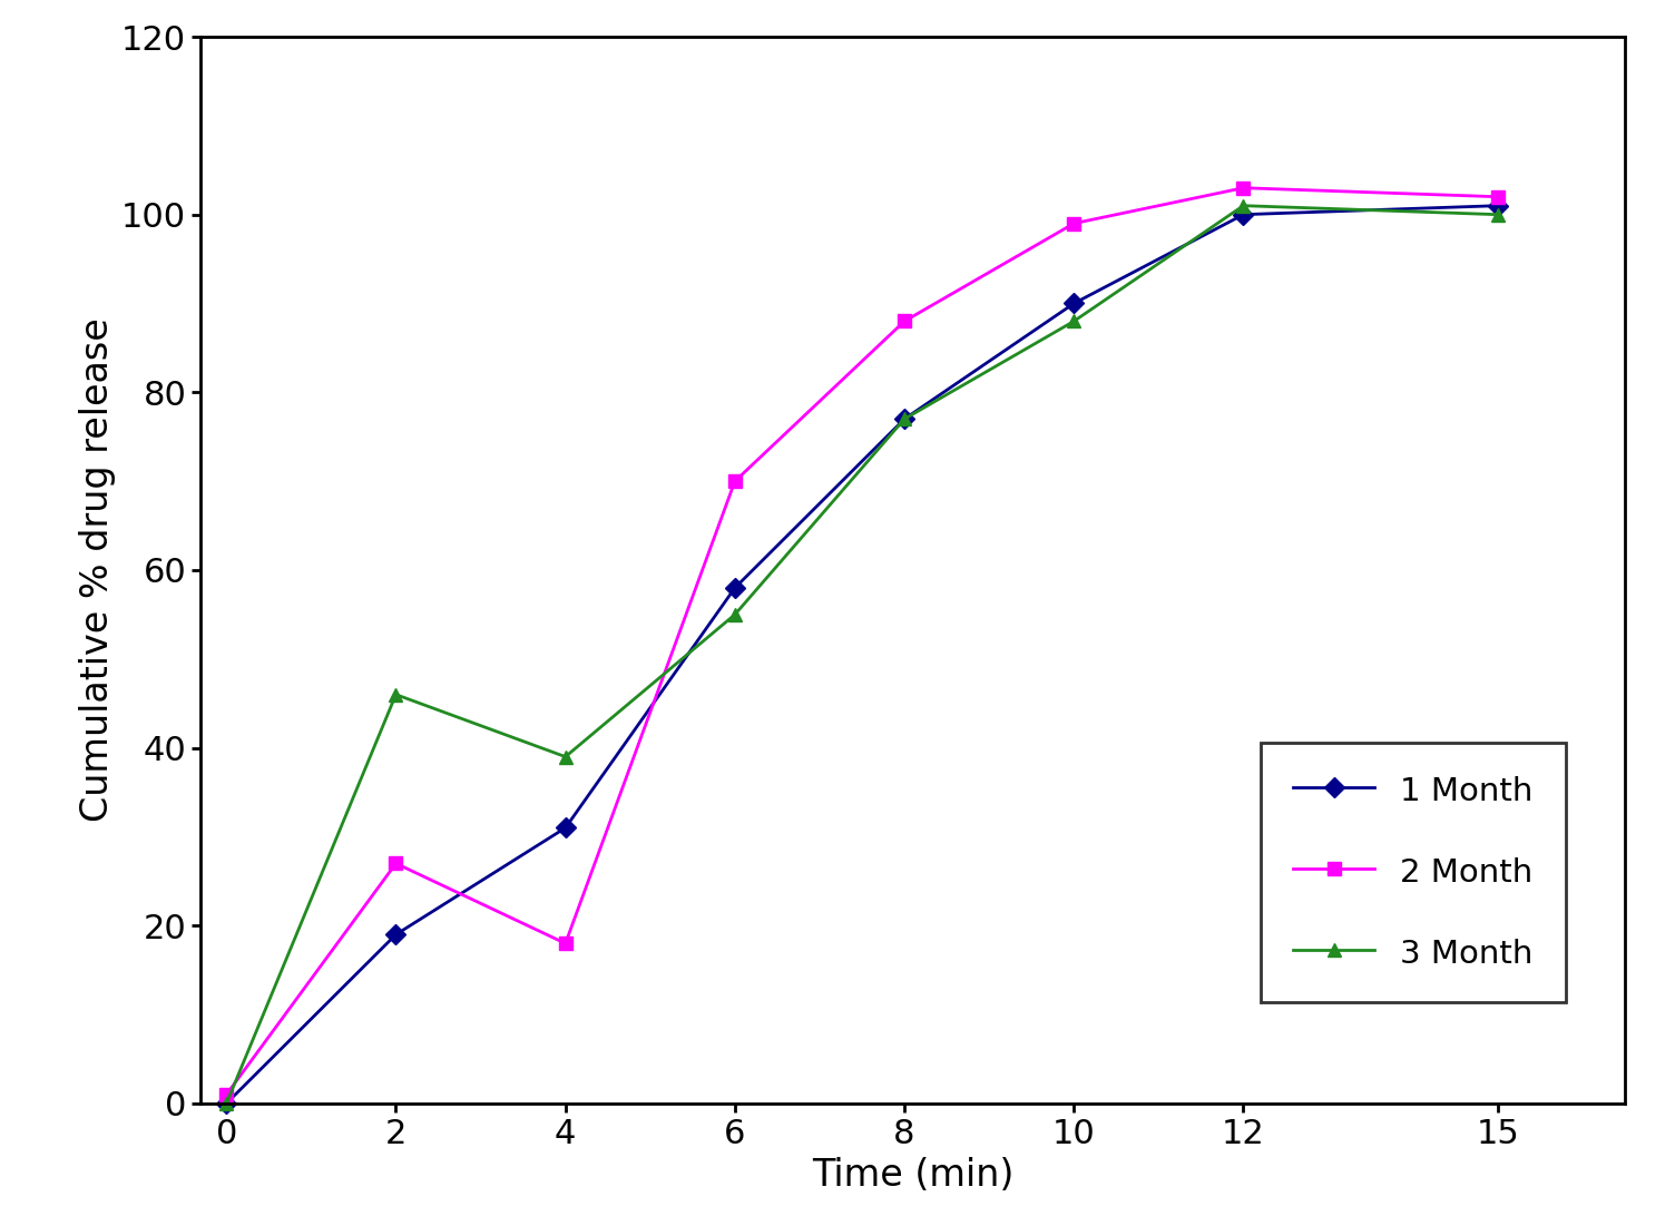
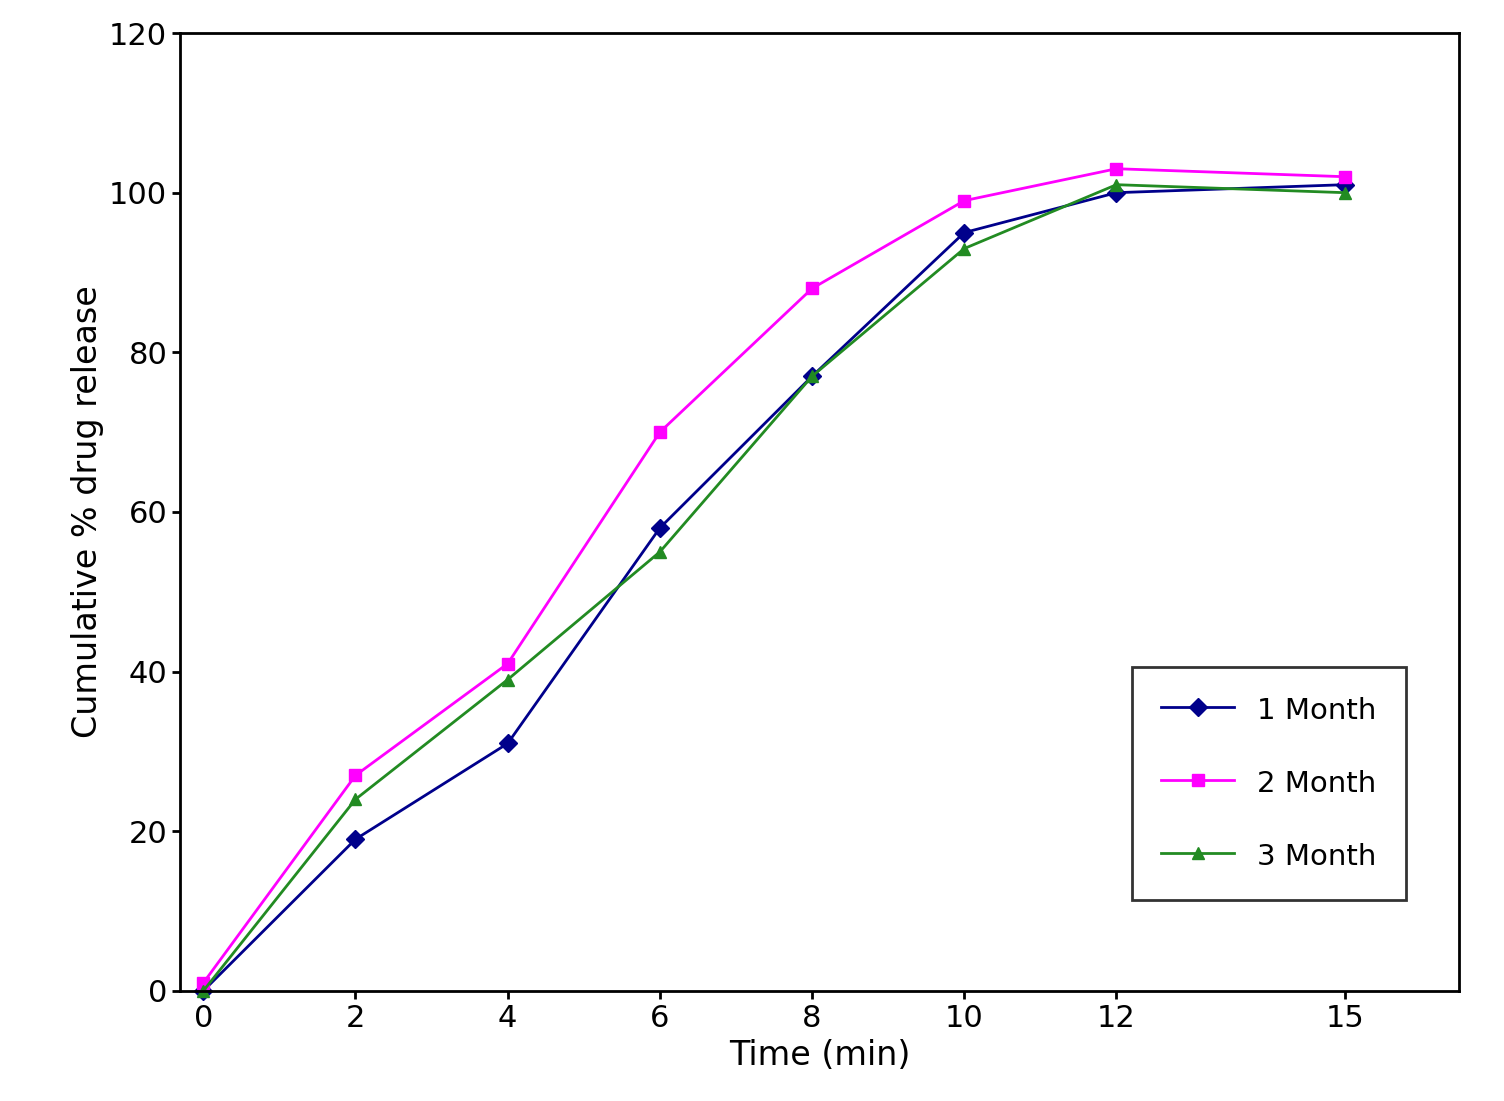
3 Month/2: 46 -> 24
2 Month/4: 18 -> 41
1 Month/10: 90 -> 95
3 Month/10: 88 -> 93
